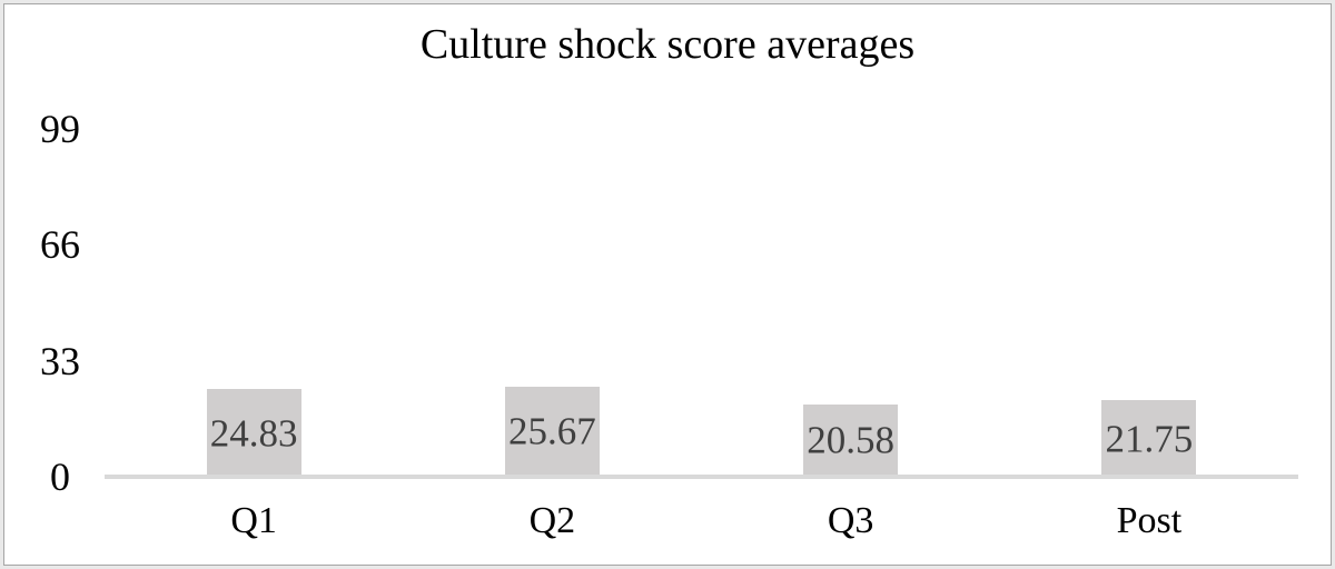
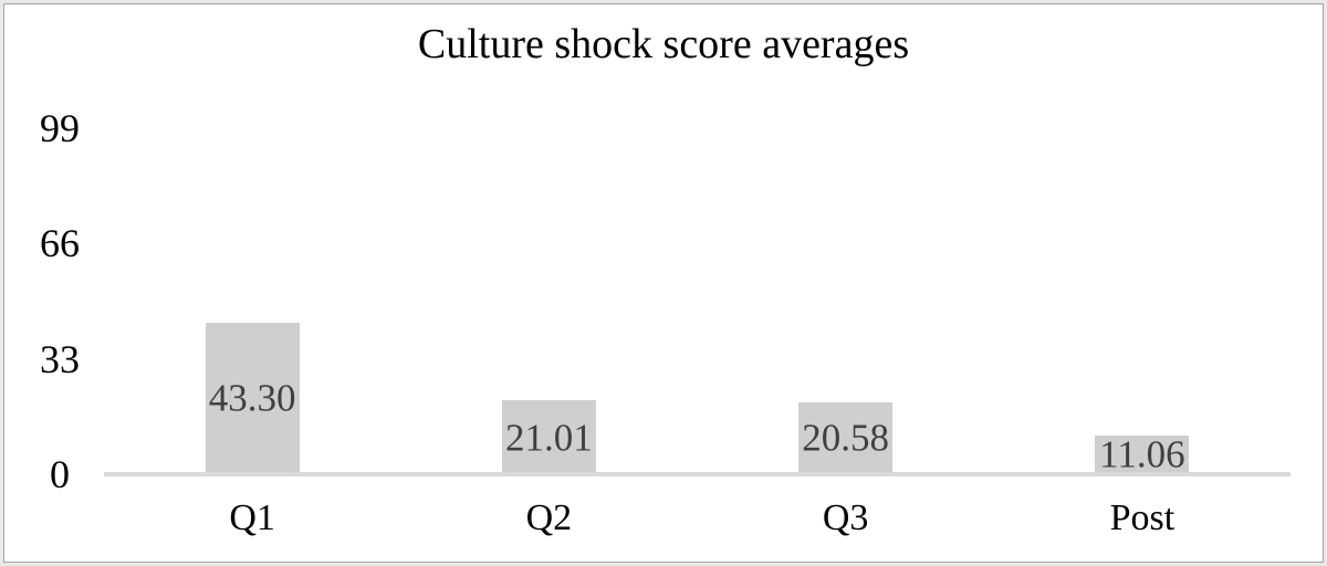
Q1: 24.83 -> 43.30
Q2: 25.67 -> 21.01
Post: 21.75 -> 11.06
